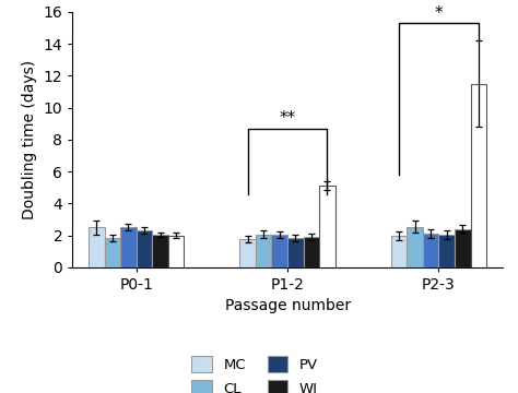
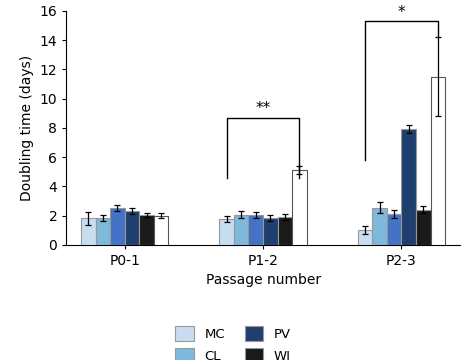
MC/P0-1: 2.5 -> 1.8
MC/P2-3: 1.9 -> 1.0
PV/P2-3: 2.0 -> 7.9
